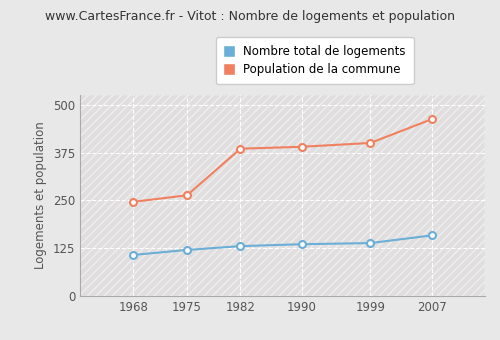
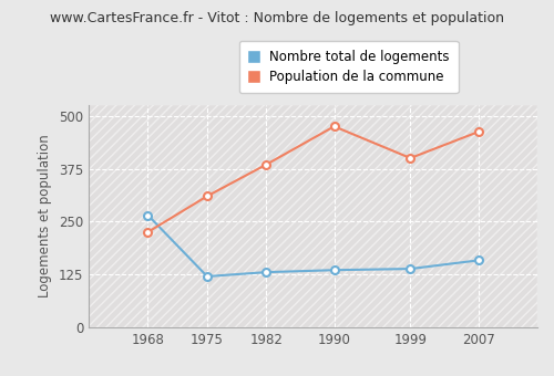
Nombre total de logements/1968: 107 -> 265
Population de la commune/1968: 246 -> 225
Population de la commune/1975: 263 -> 310
Population de la commune/1990: 390 -> 475
